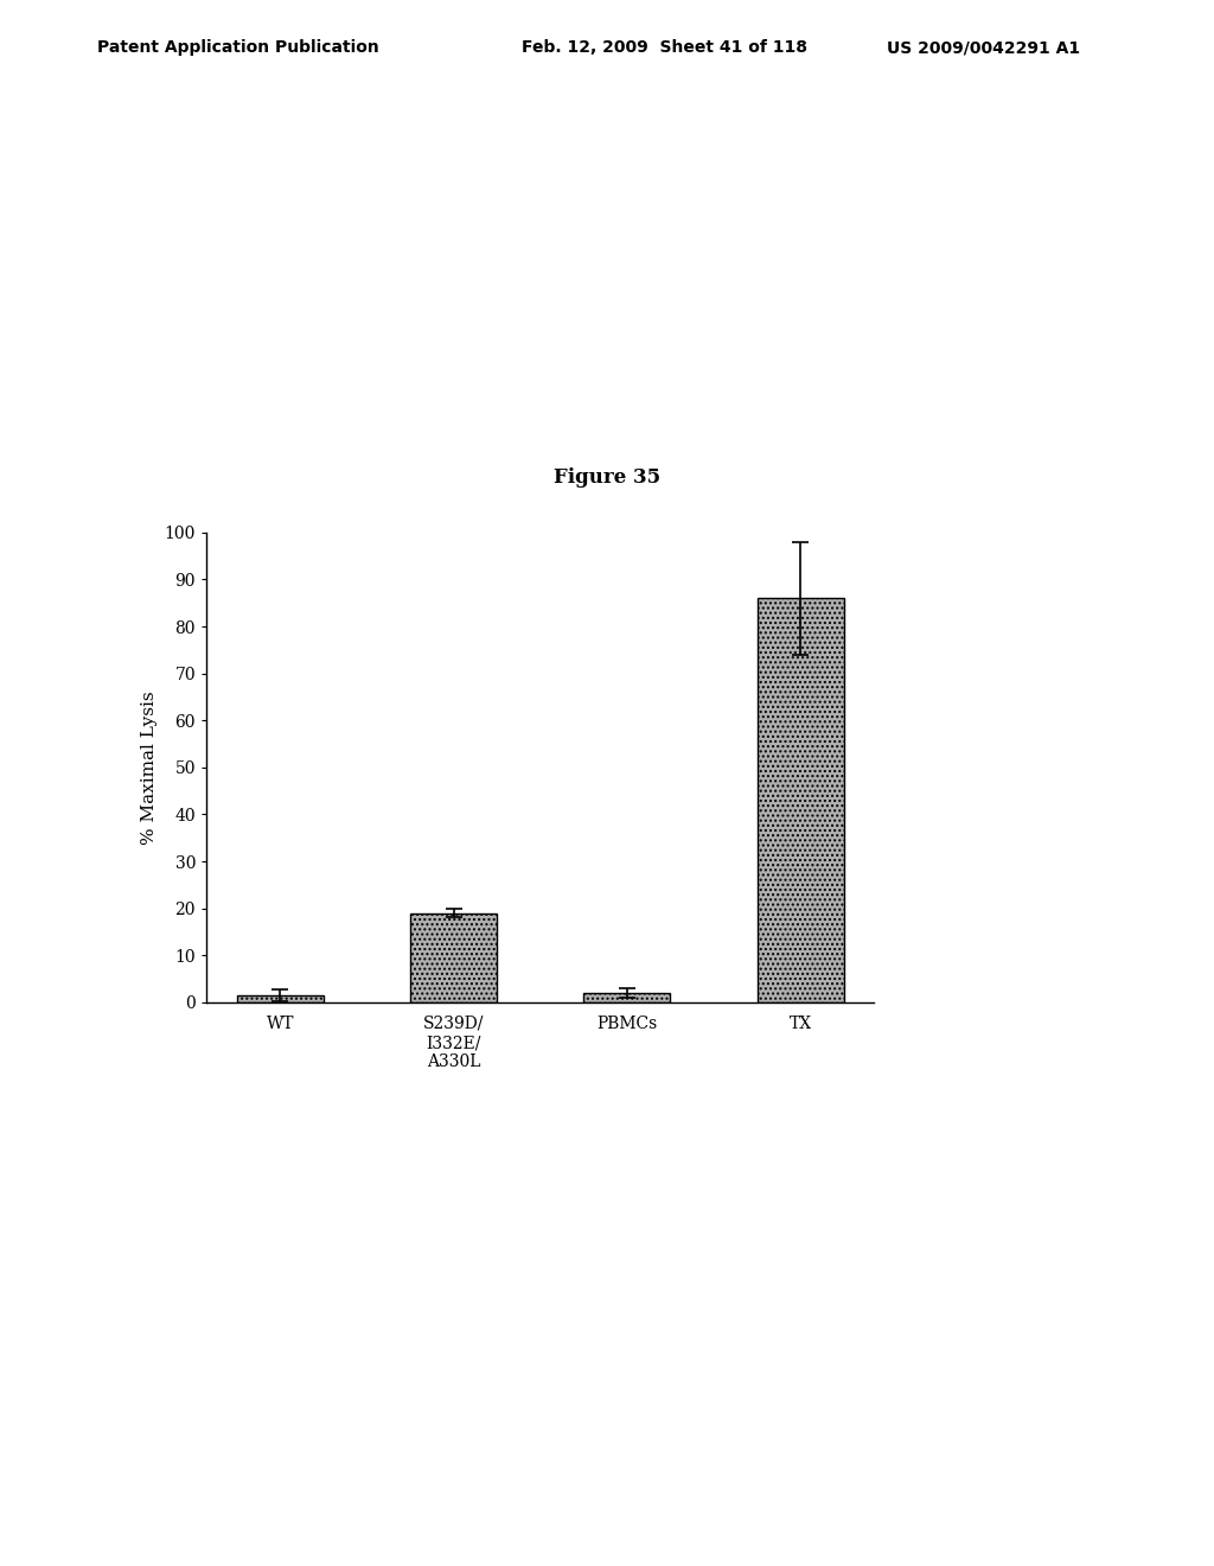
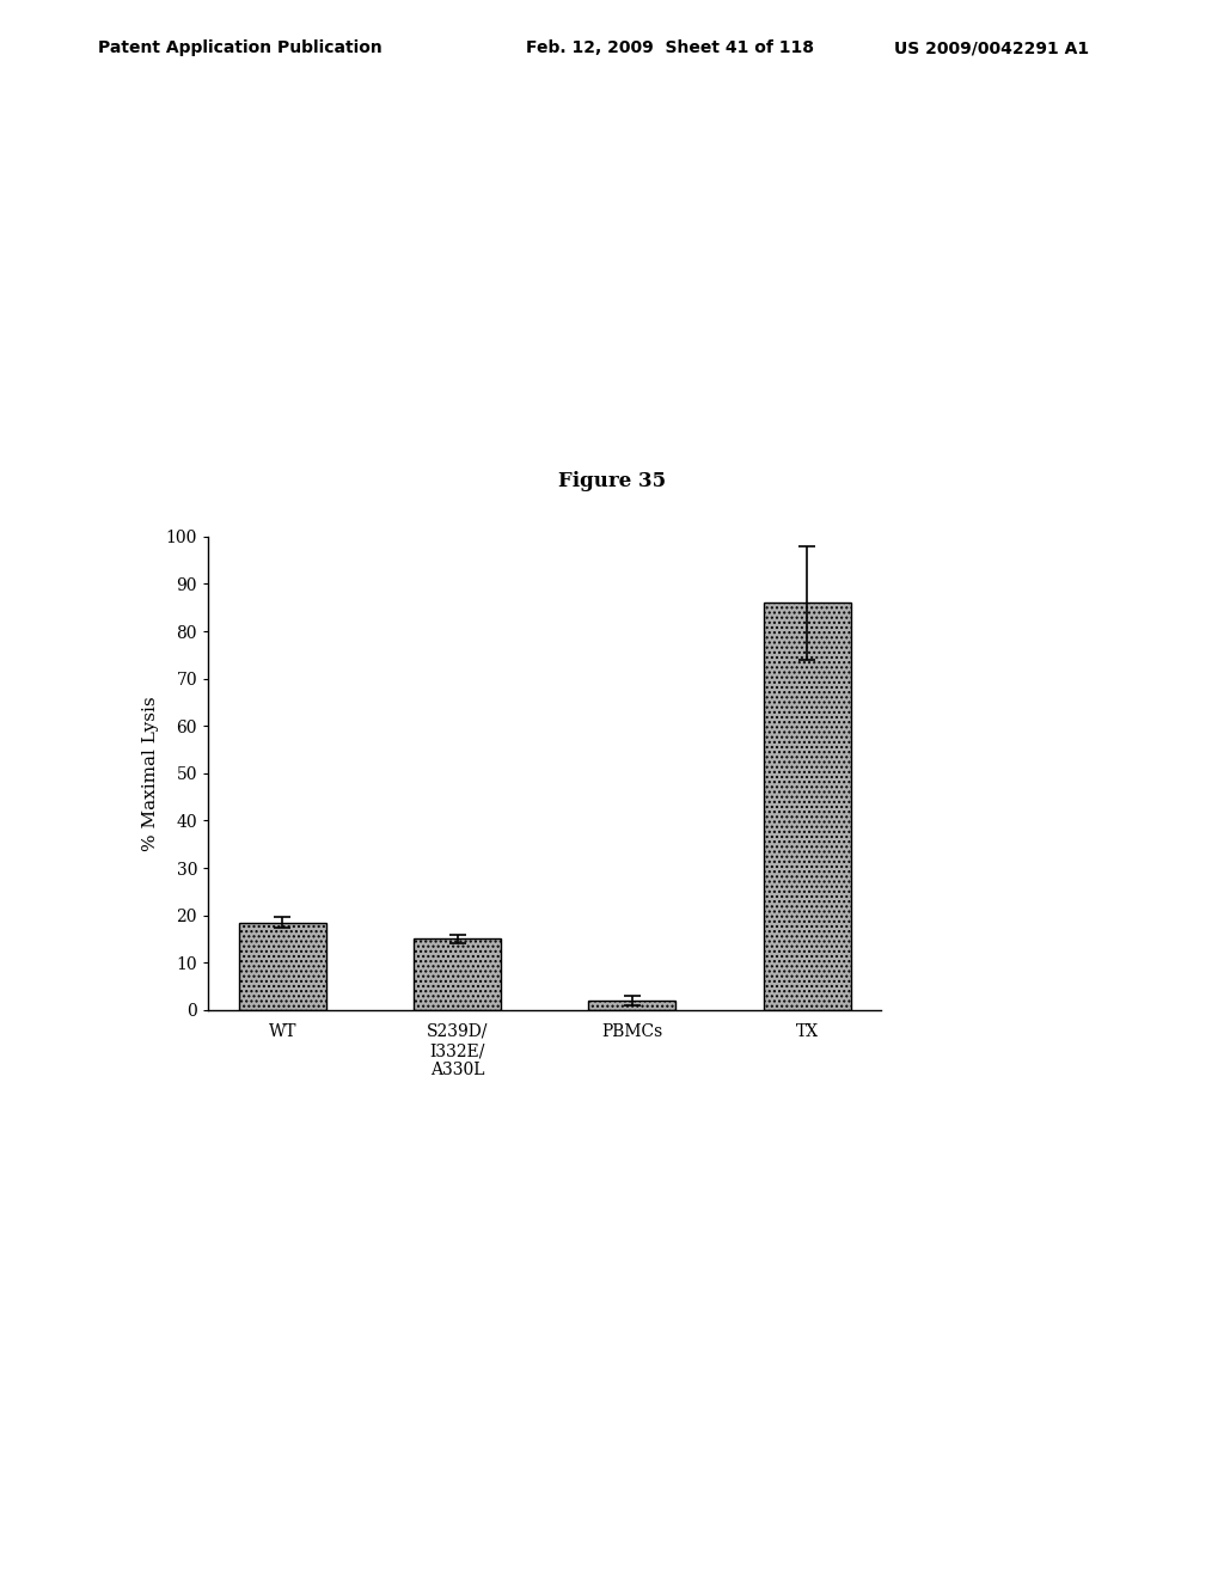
WT: 1.5 -> 18.5
S239D/ I332E/ A330L: 19.0 -> 15.0
